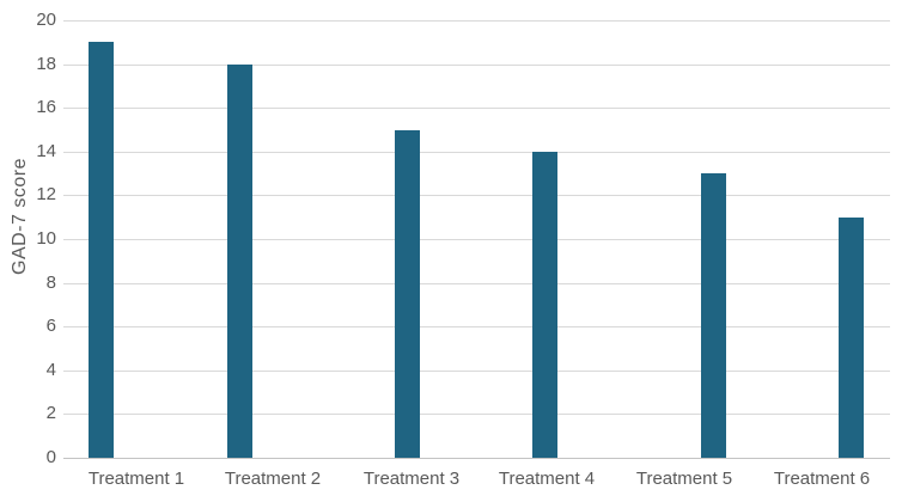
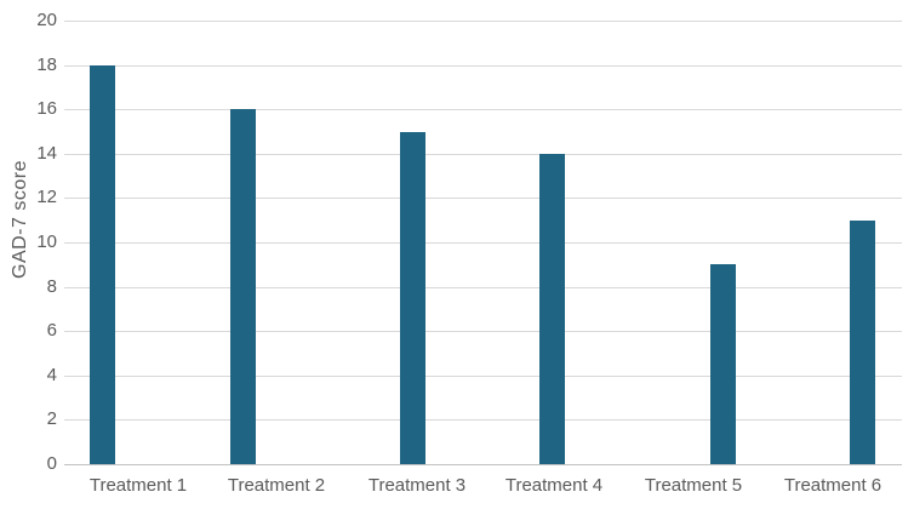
Treatment 1: 19 -> 18
Treatment 2: 18 -> 16
Treatment 5: 13 -> 9
